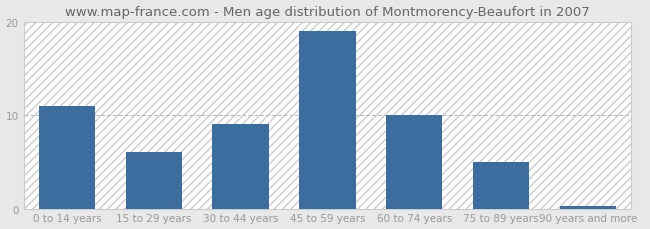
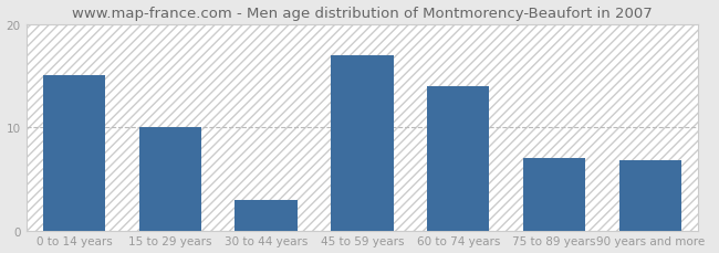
0 to 14 years: 11.0 -> 15.0
15 to 29 years: 6.0 -> 10.0
30 to 44 years: 9.0 -> 3.0
45 to 59 years: 19.0 -> 17.0
60 to 74 years: 10.0 -> 14.0
75 to 89 years: 5.0 -> 7.0
90 years and more: 0.3 -> 6.8
